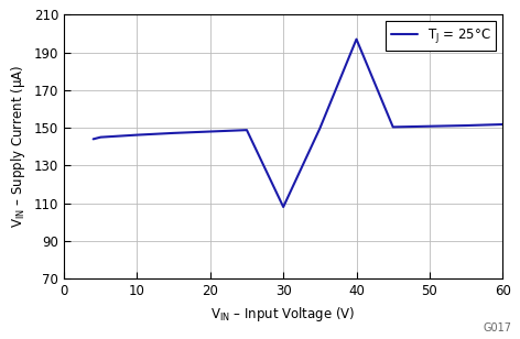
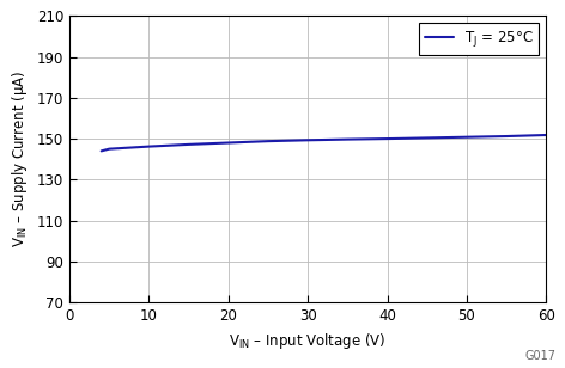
30: 108 -> 149
40: 197 -> 150
